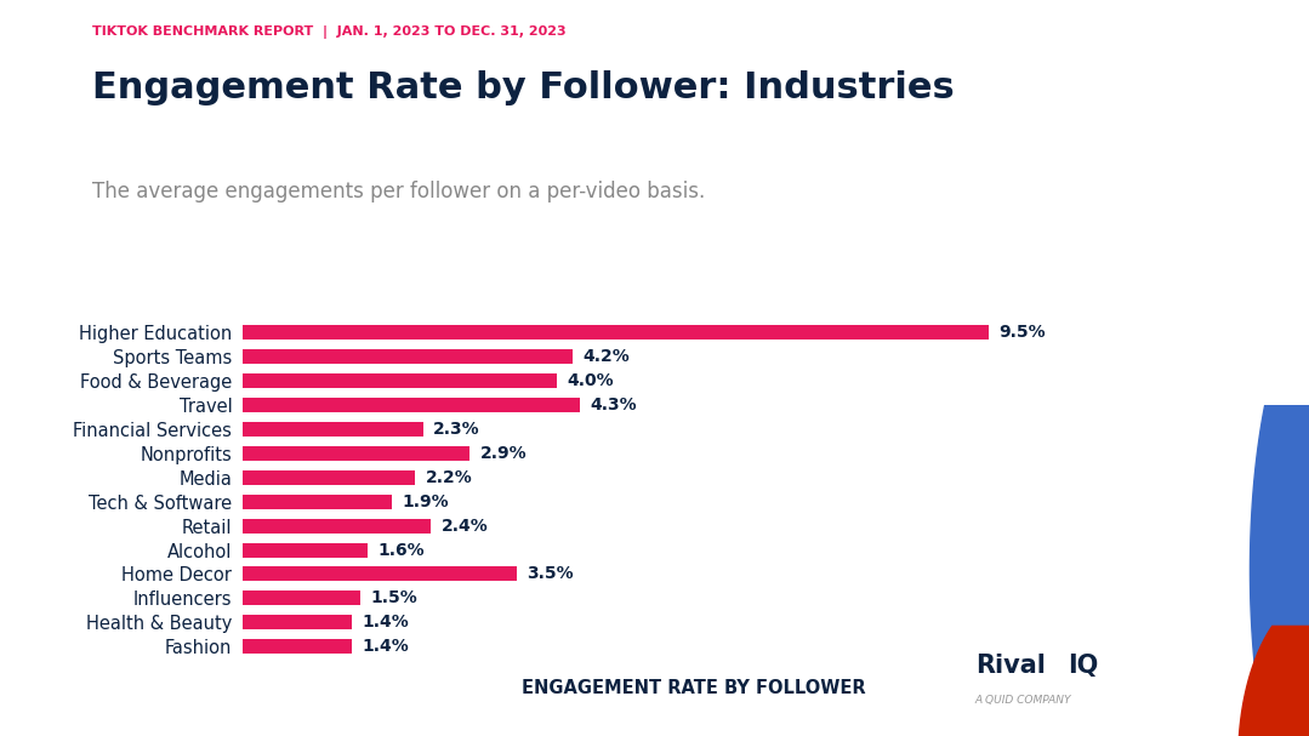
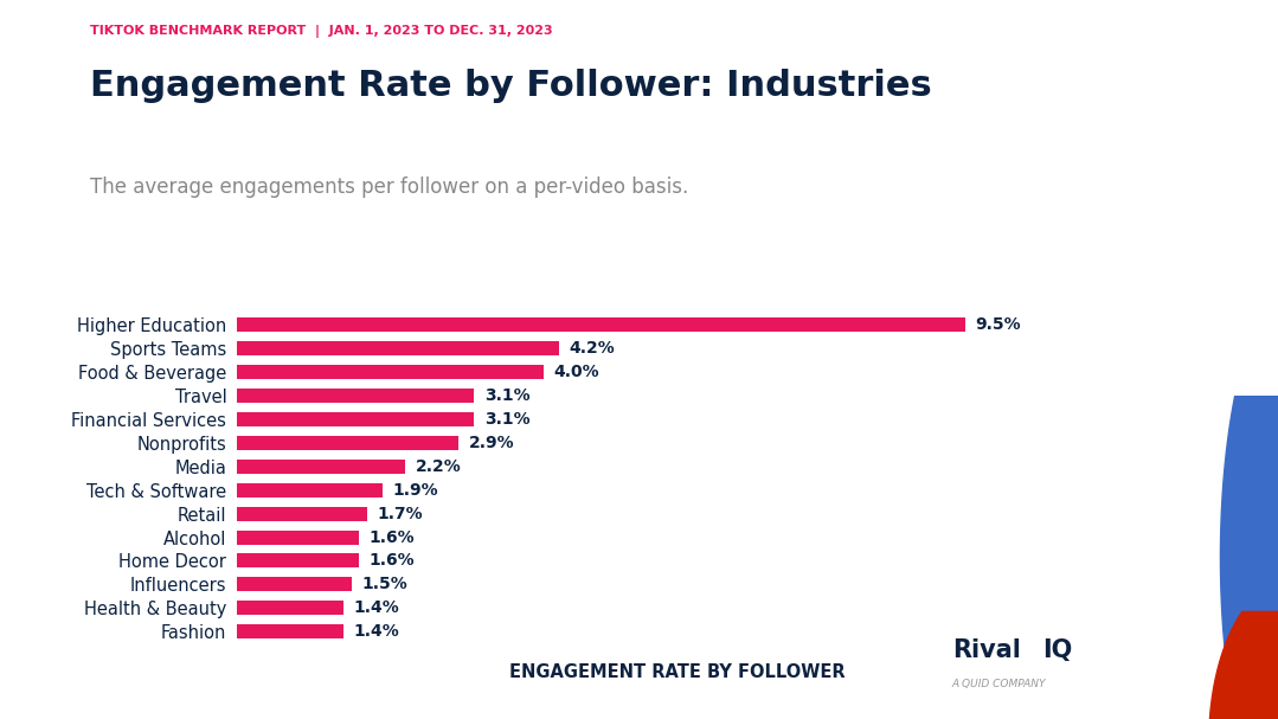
Travel: 4.3% -> 3.1%
Financial Services: 2.3% -> 3.1%
Retail: 2.4% -> 1.7%
Home Decor: 3.5% -> 1.6%
